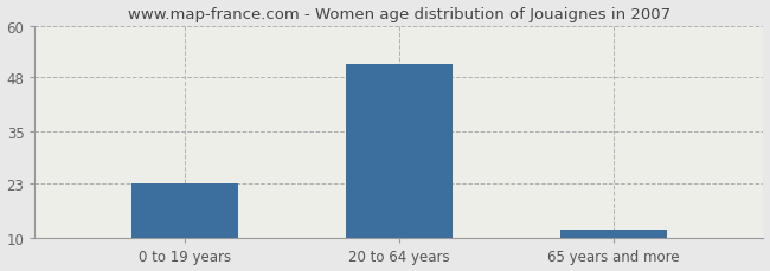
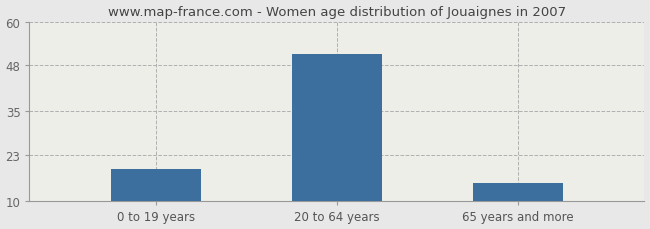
0 to 19 years: 23 -> 19
65 years and more: 12 -> 15
